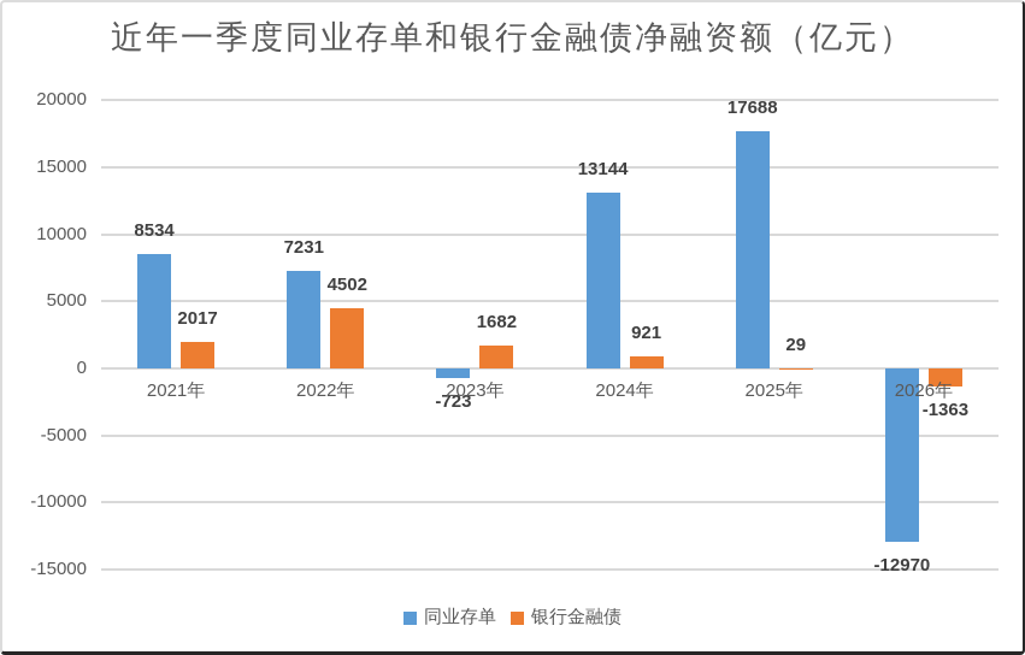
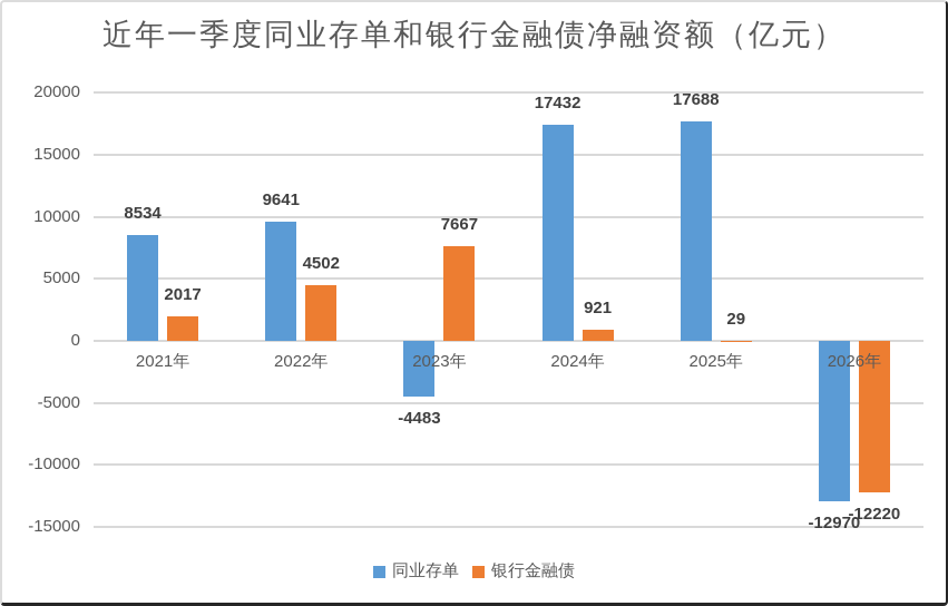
同业存单/2022年: 7231 -> 9641
同业存单/2023年: -723 -> -4483
银行金融债/2023年: 1682 -> 7667
同业存单/2024年: 13144 -> 17432
银行金融债/2026年: -1363 -> -12220
